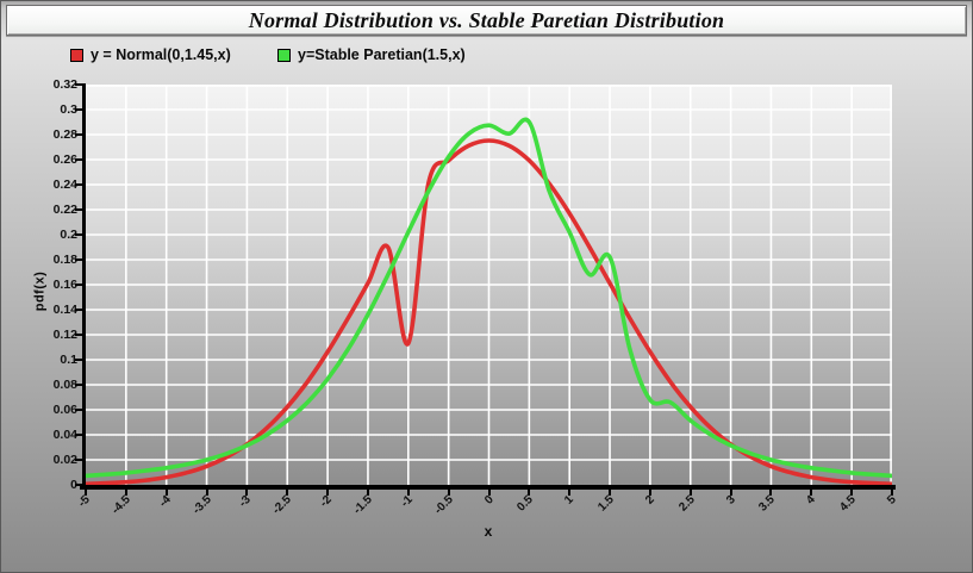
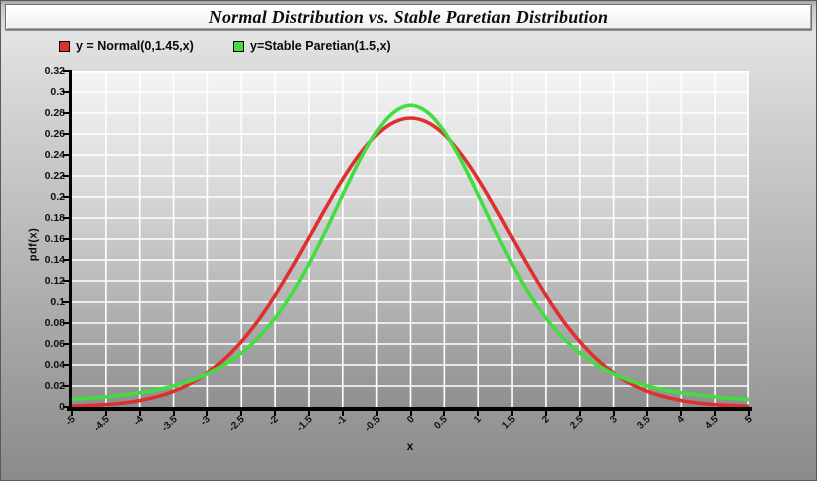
y = Normal(0,1.45,x)/-1: 0.113 -> 0.217
y=Stable Paretian(1.5,x)/0.5: 0.290 -> 0.262
y=Stable Paretian(1.5,x)/1.5: 0.182 -> 0.136
y=Stable Paretian(1.5,x)/2: 0.068 -> 0.085
